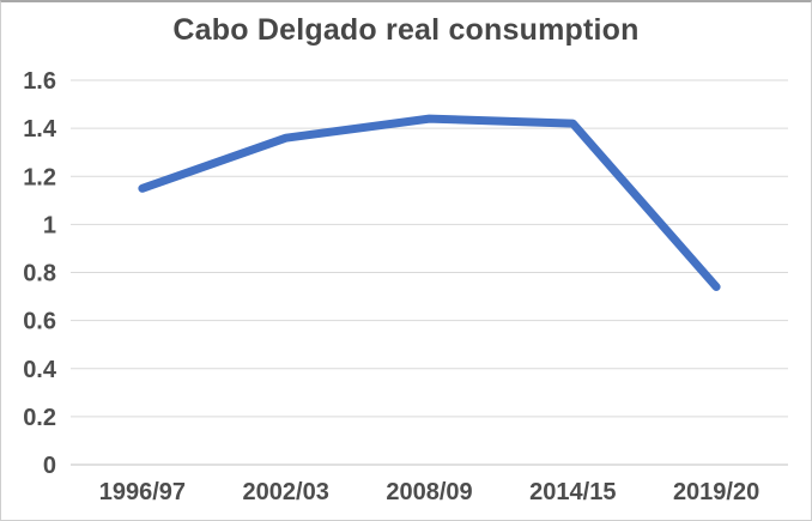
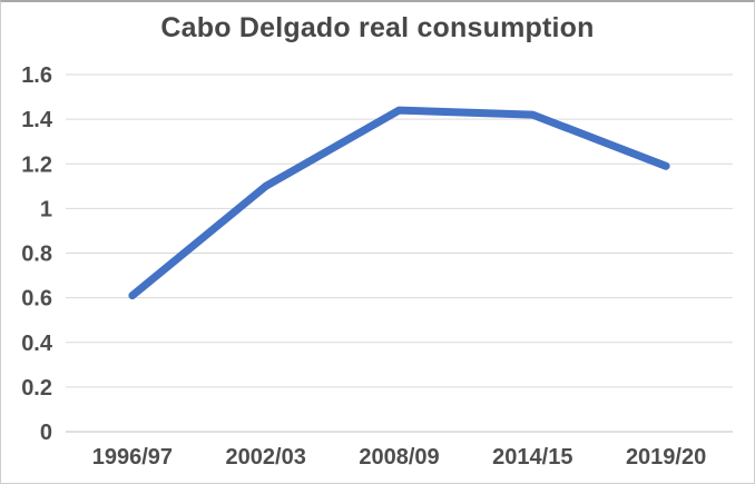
1996/97: 1.15 -> 0.61
2002/03: 1.36 -> 1.10
2019/20: 0.74 -> 1.19
